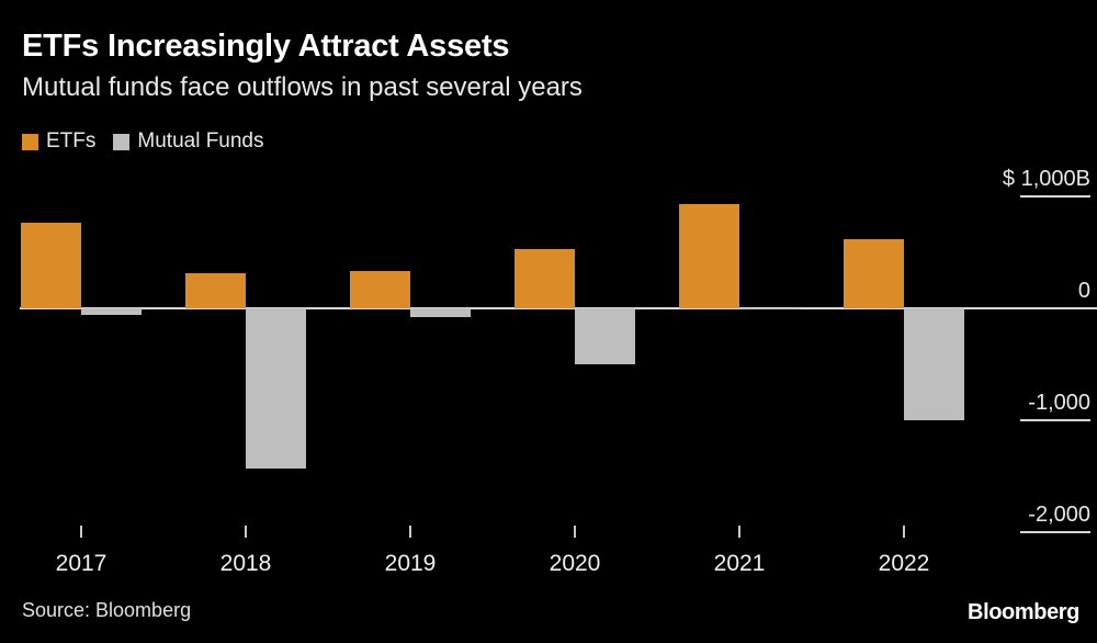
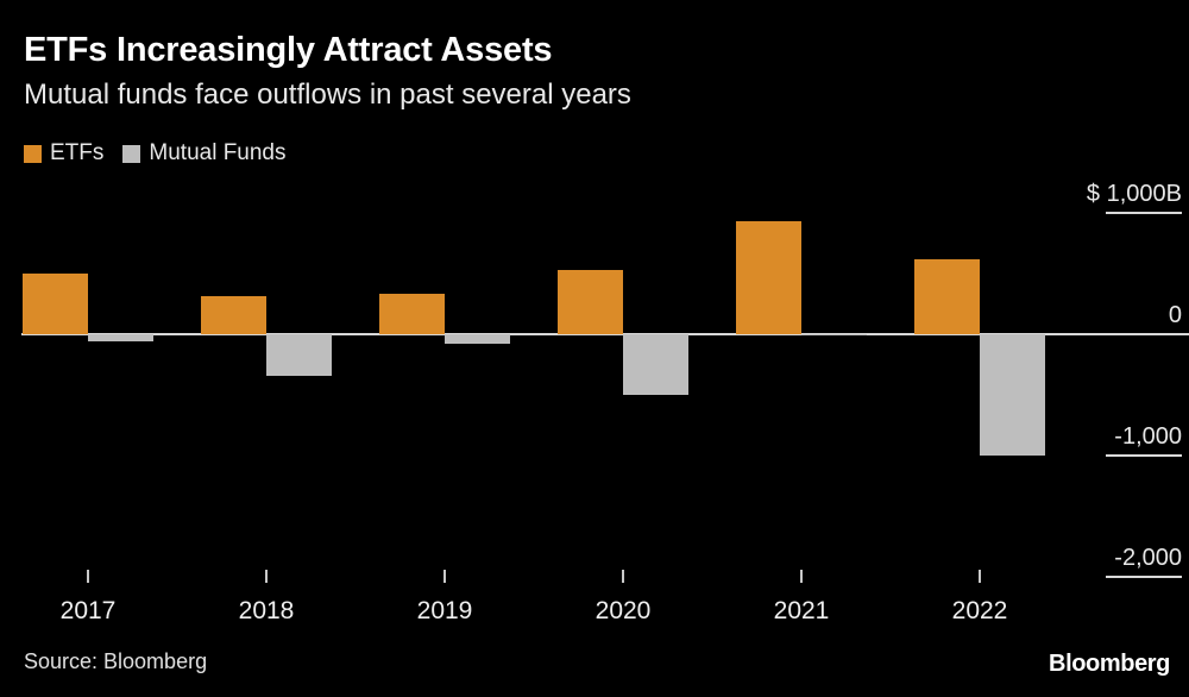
ETFs/2017: 760 -> 500
Mutual Funds/2018: -1430 -> -340
